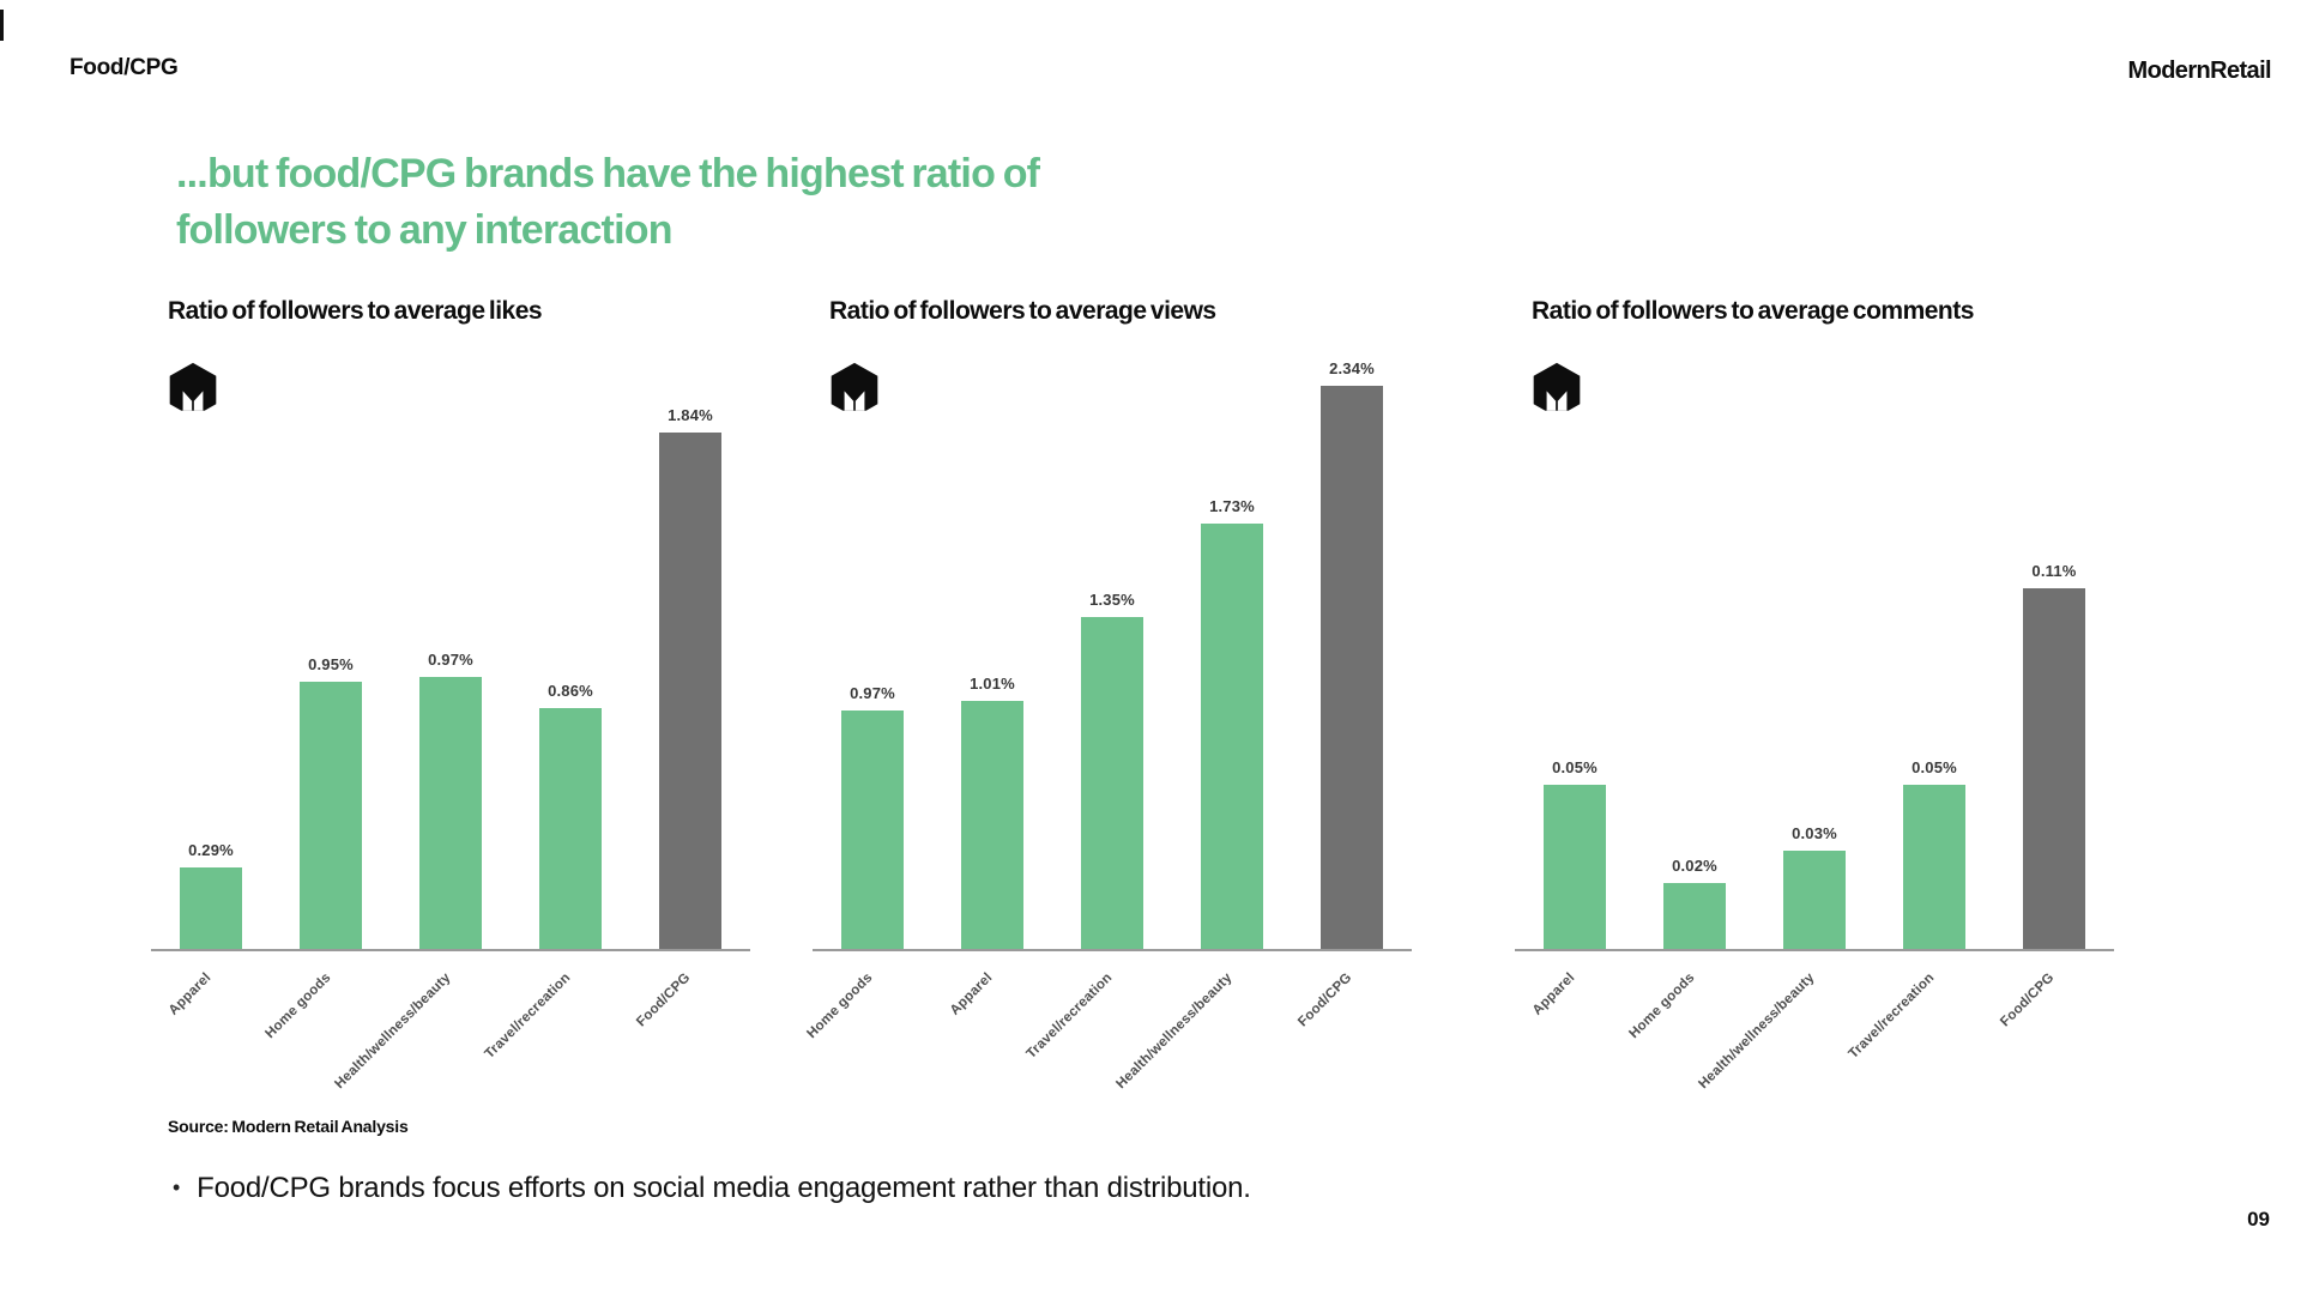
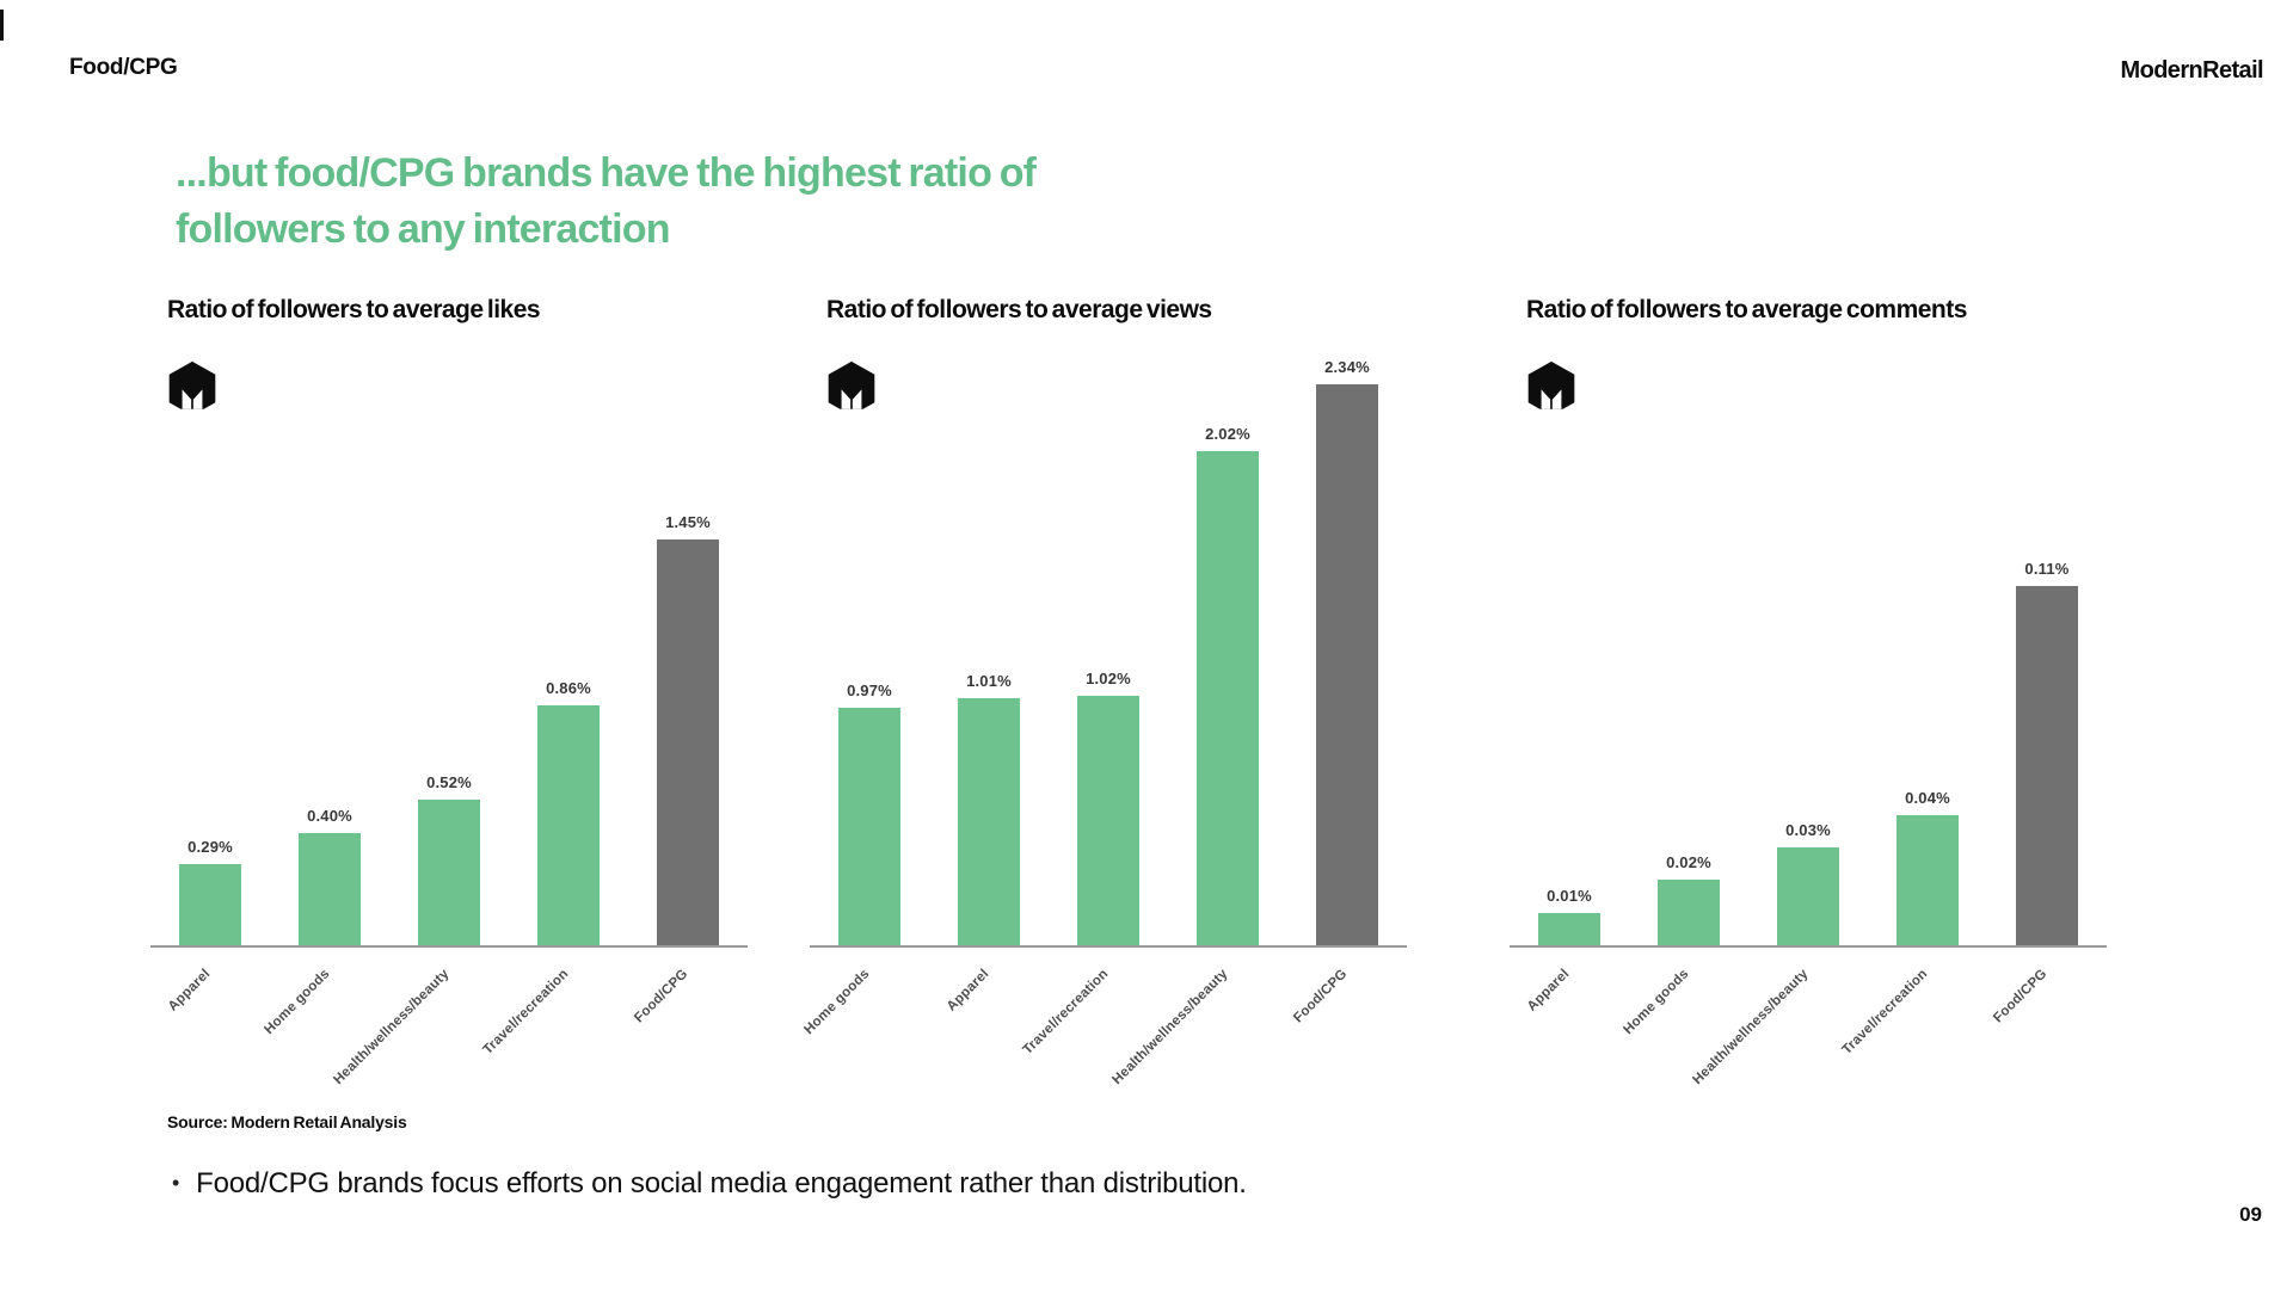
Ratio of followers to average likes/Home goods: 0.95% -> 0.40%
Ratio of followers to average likes/Health/wellness/beauty: 0.97% -> 0.52%
Ratio of followers to average likes/Food/CPG: 1.84% -> 1.45%
Ratio of followers to average views/Travel/recreation: 1.35% -> 1.02%
Ratio of followers to average views/Health/wellness/beauty: 1.73% -> 2.02%
Ratio of followers to average comments/Apparel: 0.05% -> 0.01%
Ratio of followers to average comments/Travel/recreation: 0.05% -> 0.04%
